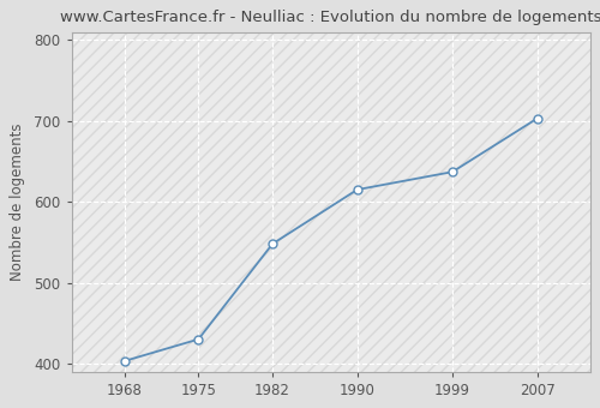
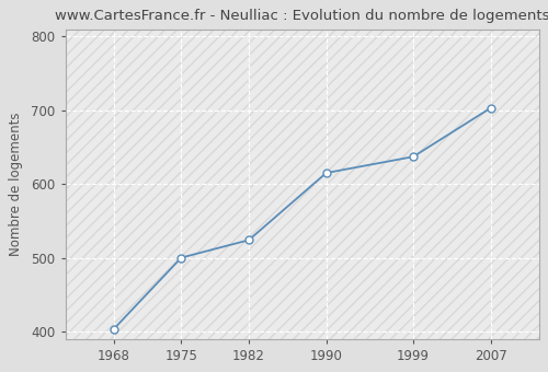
1975: 430 -> 500
1982: 548 -> 524
